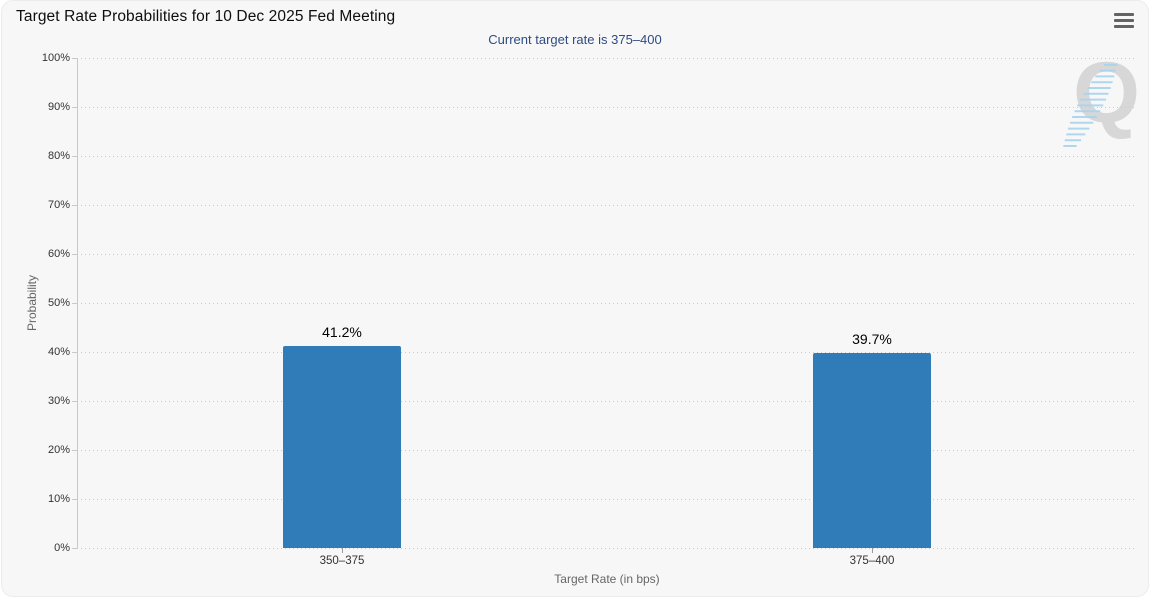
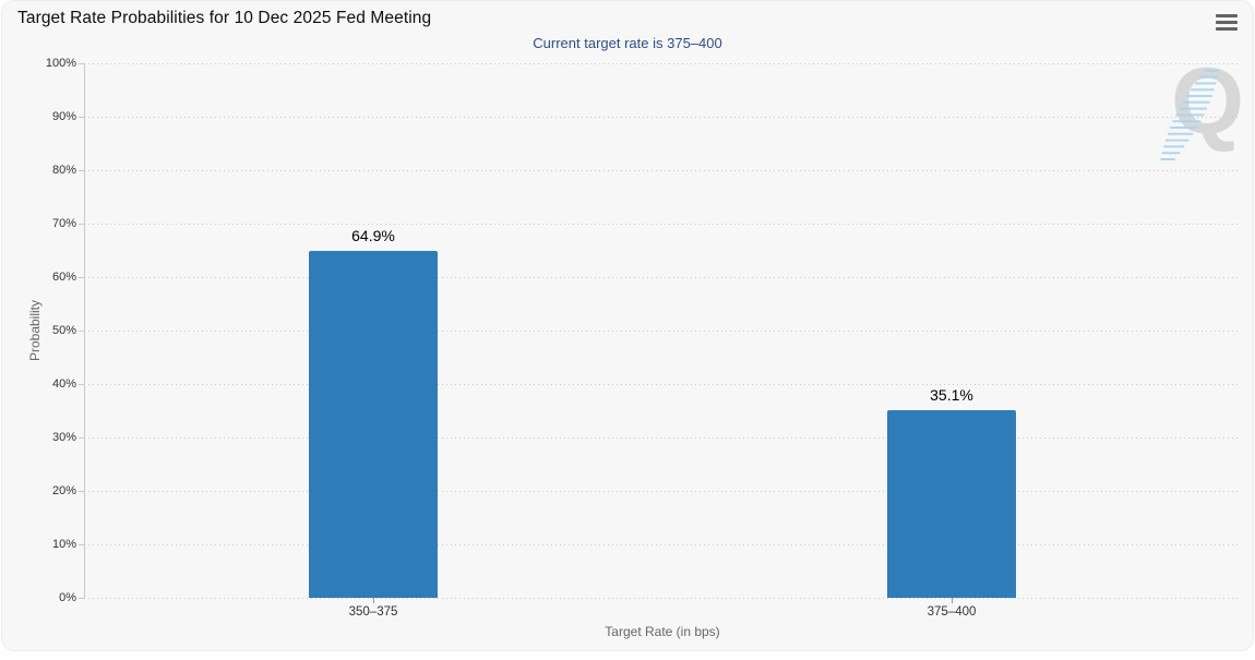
350–375: 41.2% -> 64.9%
375–400: 39.7% -> 35.1%
